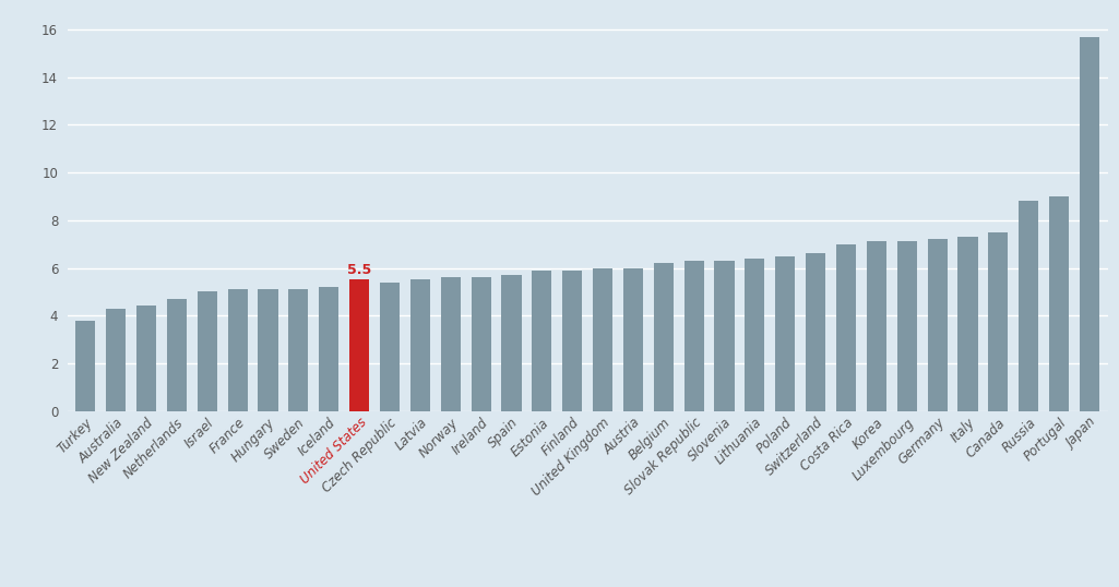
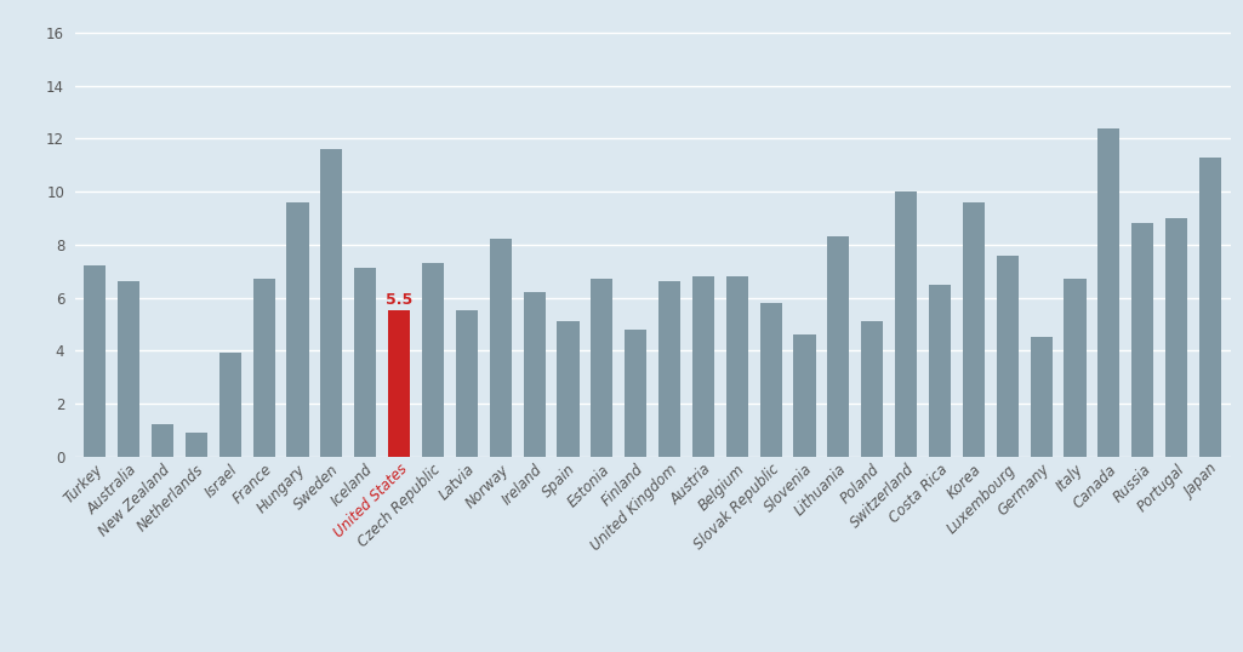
Turkey: 3.8 -> 7.2
Australia: 4.3 -> 6.6
New Zealand: 4.4 -> 1.2
Netherlands: 4.7 -> 0.9
Israel: 5.0 -> 3.9
France: 5.1 -> 6.7
Hungary: 5.1 -> 9.6
Sweden: 5.1 -> 11.6
Iceland: 5.2 -> 7.1
Czech Republic: 5.4 -> 7.3
Norway: 5.6 -> 8.2
Ireland: 5.6 -> 6.2
Spain: 5.7 -> 5.1
Estonia: 5.9 -> 6.7
Finland: 5.9 -> 4.8
United Kingdom: 6.0 -> 6.6
Austria: 6.0 -> 6.8
Belgium: 6.2 -> 6.8
Slovak Republic: 6.3 -> 5.8
Slovenia: 6.3 -> 4.6
Lithuania: 6.4 -> 8.3
Poland: 6.5 -> 5.1
Switzerland: 6.6 -> 10.0
Costa Rica: 7.0 -> 6.5
Korea: 7.1 -> 9.6
Luxembourg: 7.1 -> 7.6
Germany: 7.2 -> 4.5
Italy: 7.3 -> 6.7
Canada: 7.5 -> 12.4
Japan: 15.7 -> 11.3
